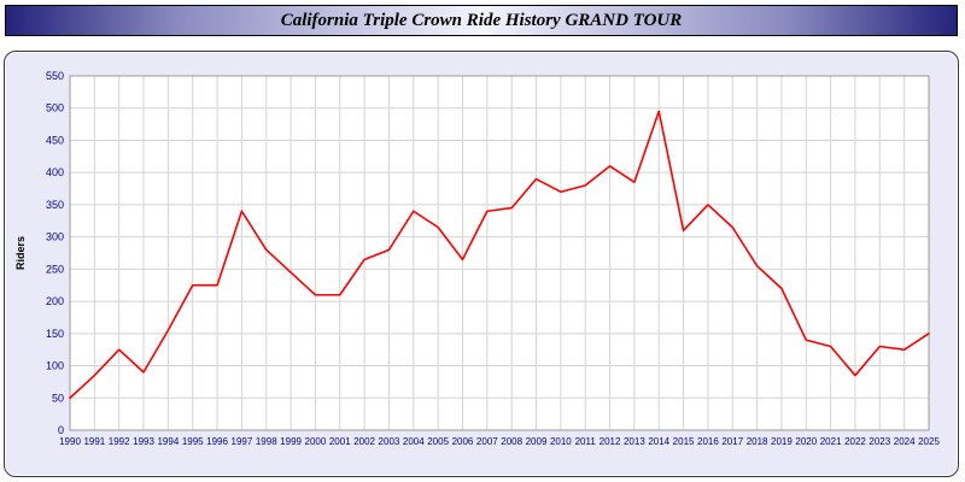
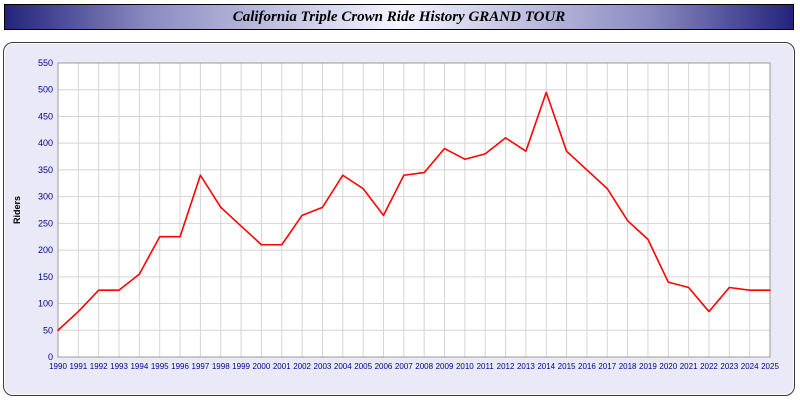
1993: 90 -> 120
2015: 310 -> 380
2025: 150 -> 120
